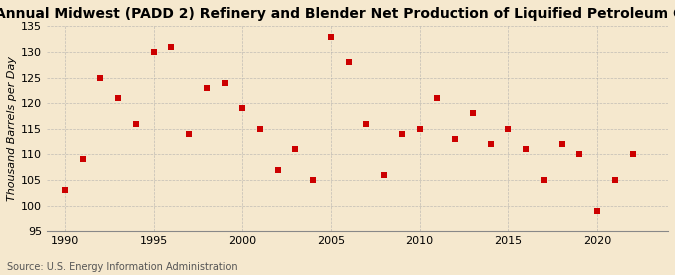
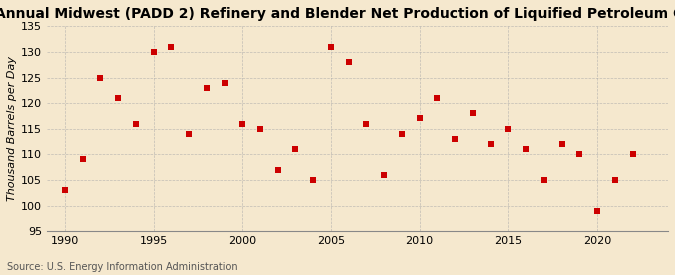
2000: 119 -> 116
2005: 133 -> 131
2010: 115 -> 117
